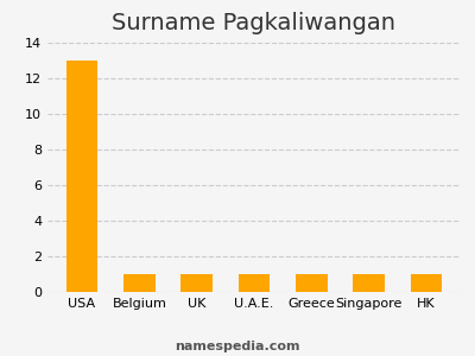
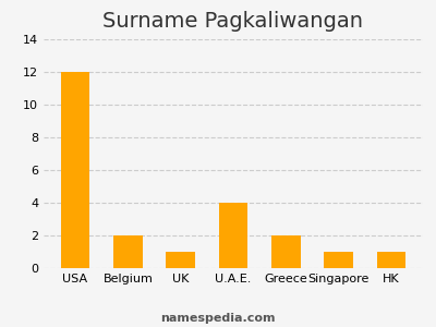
USA: 13 -> 12
Belgium: 1 -> 2
U.A.E.: 1 -> 4
Greece: 1 -> 2
